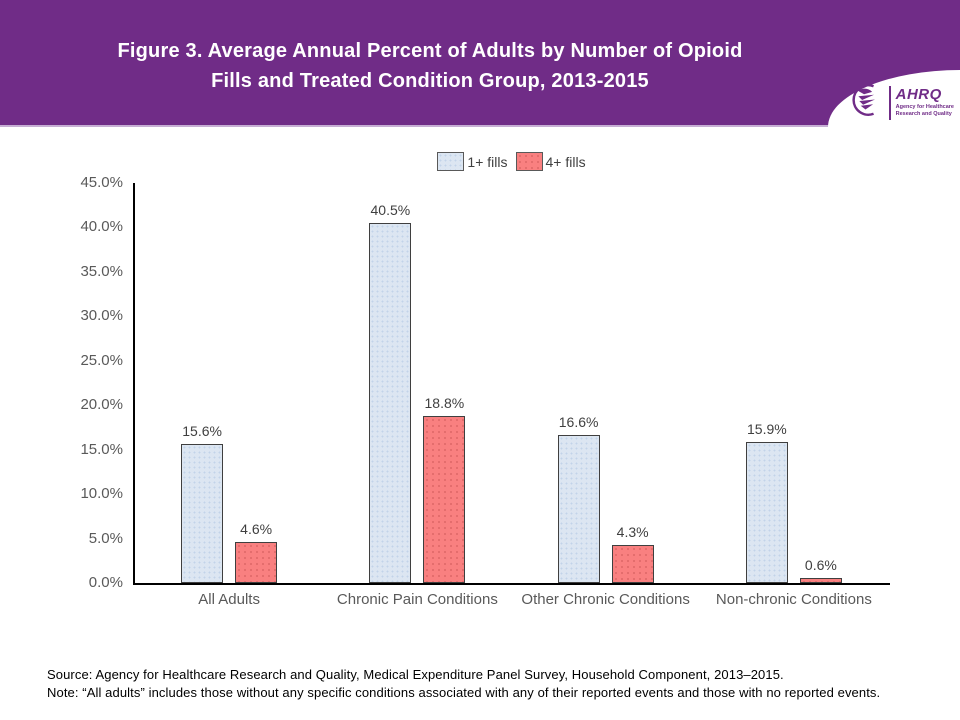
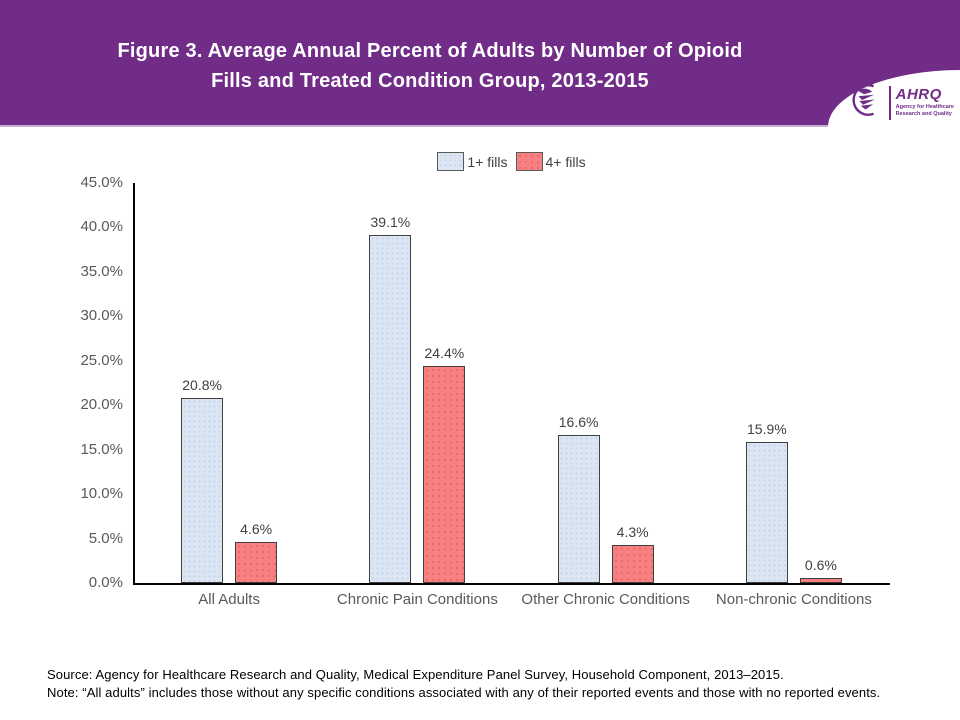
1+ fills/All Adults: 15.6% -> 20.8%
1+ fills/Chronic Pain Conditions: 40.5% -> 39.1%
4+ fills/Chronic Pain Conditions: 18.8% -> 24.4%
